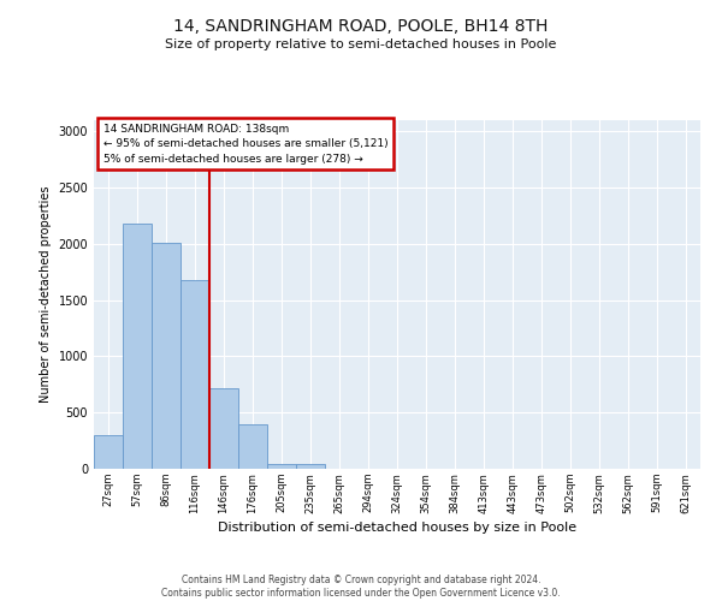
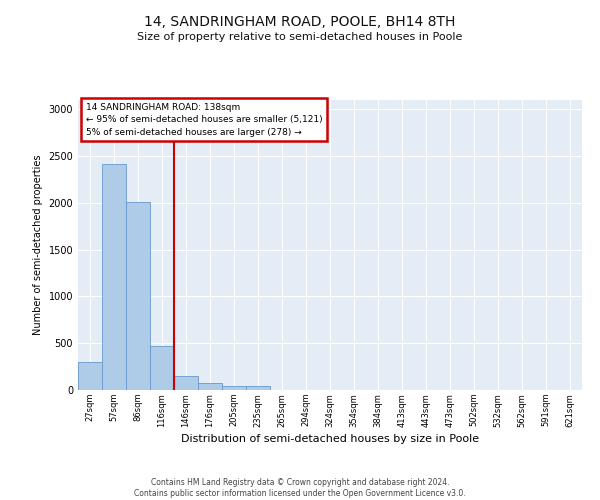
57sqm: 2180 -> 2420
116sqm: 1680 -> 470
146sqm: 720 -> 150
176sqm: 400 -> 70
